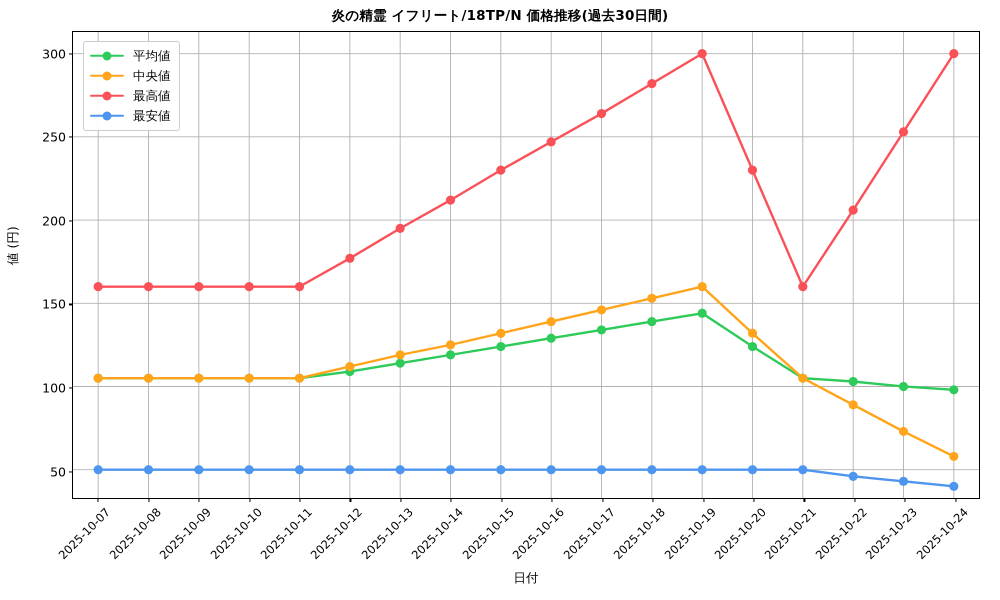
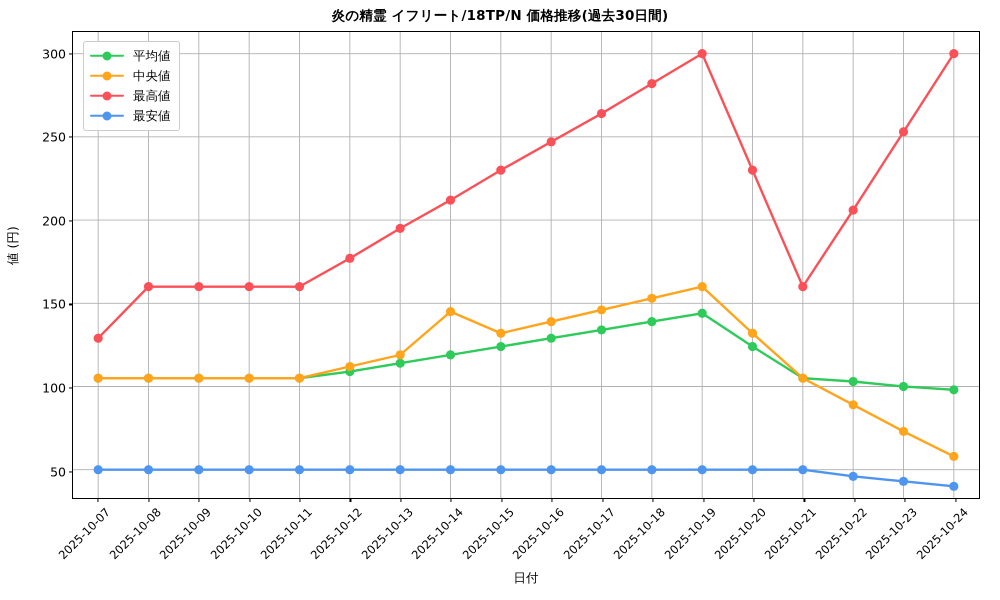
最高値/2025-10-07: 160 -> 129
中央値/2025-10-14: 125 -> 145
